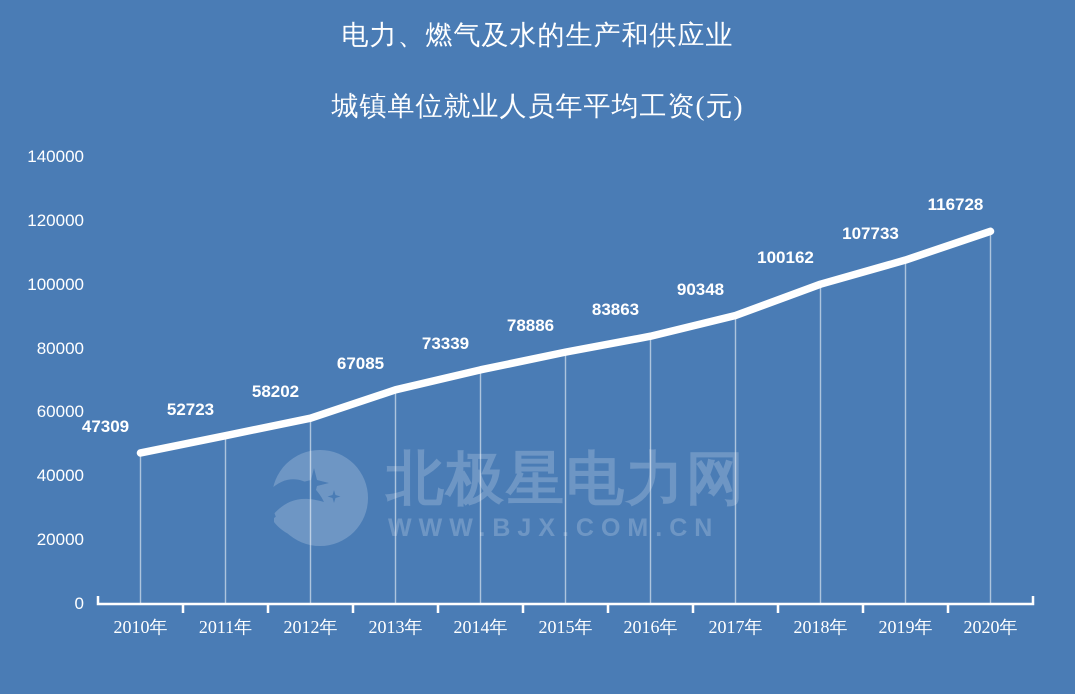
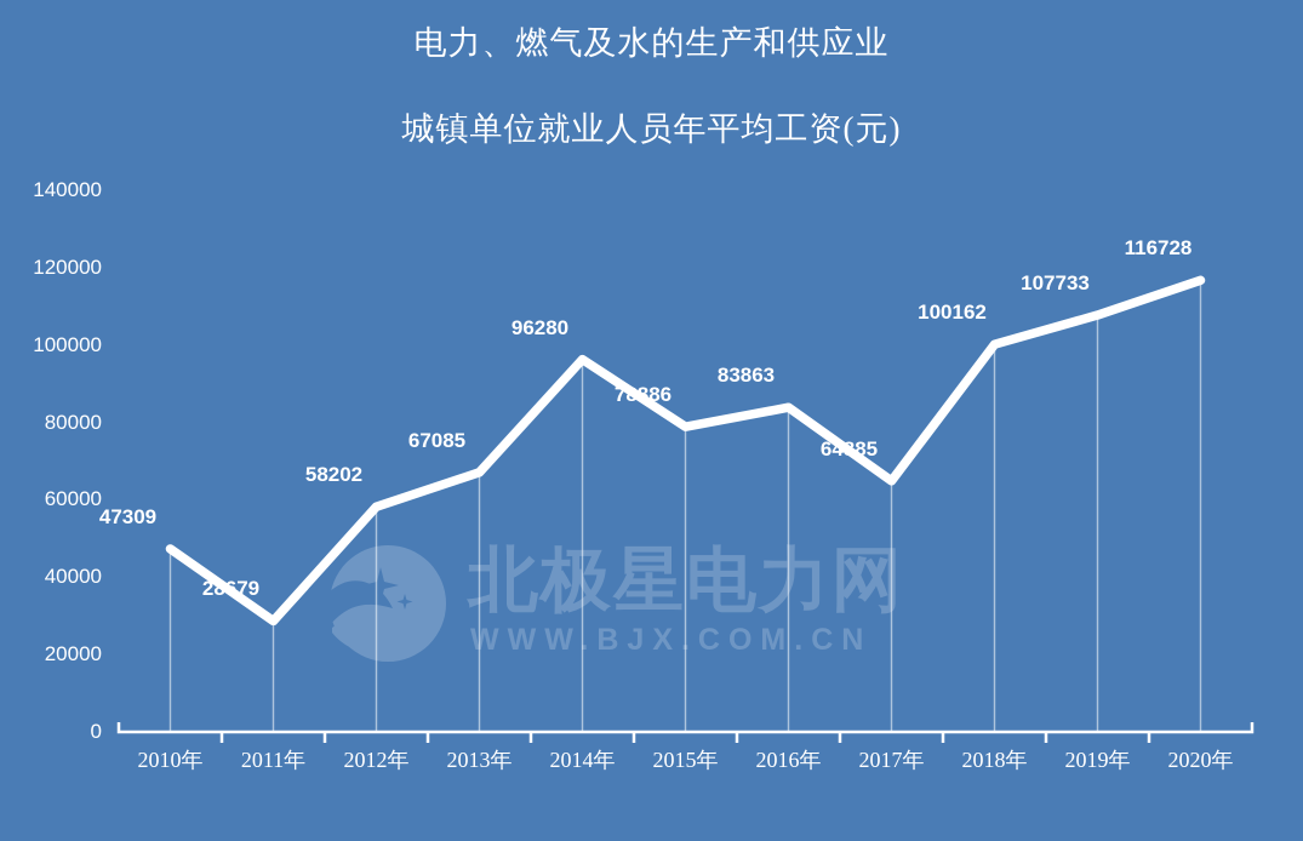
2011年: 52723 -> 28679
2014年: 73339 -> 96280
2017年: 90348 -> 64885
